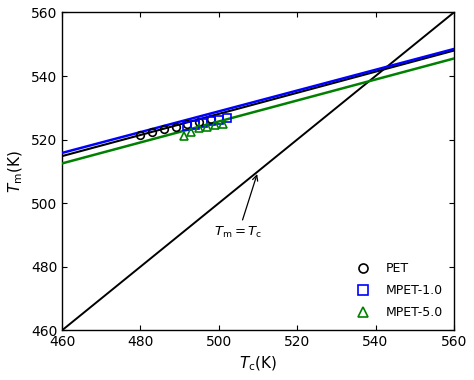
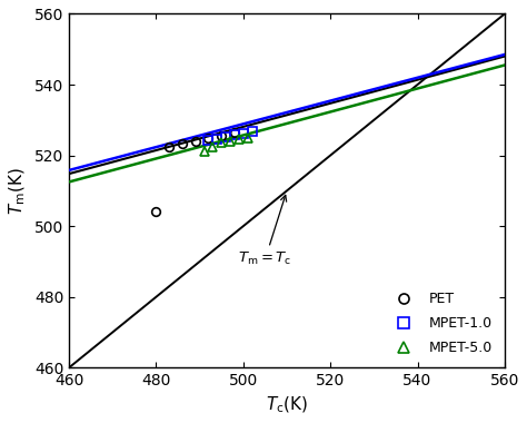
PET/480: 521.5 -> 504.0
